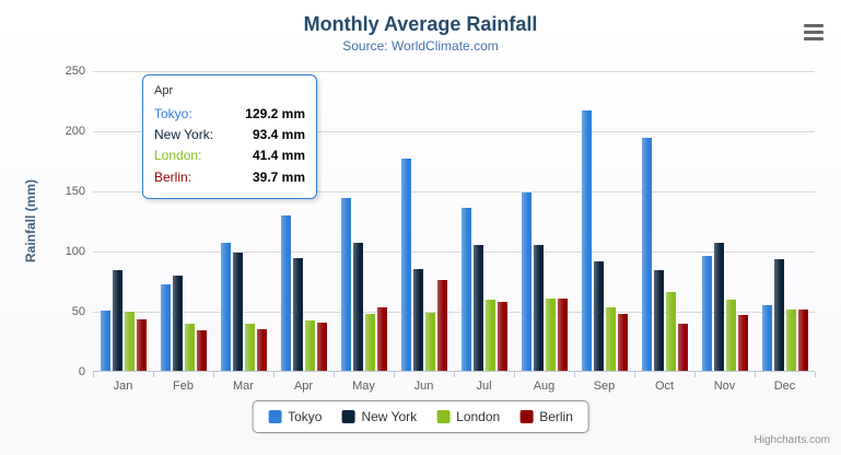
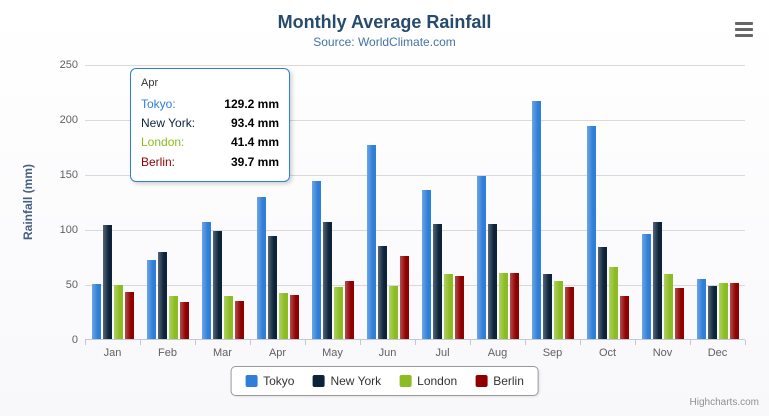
New York/Jan: 84 -> 104
New York/Sep: 91 -> 59
New York/Dec: 92 -> 48
